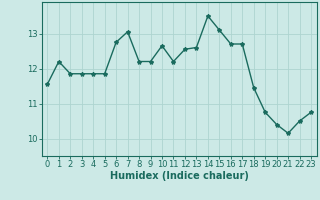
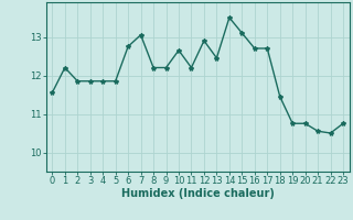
12: 12.55 -> 12.90
13: 12.60 -> 12.45
20: 10.40 -> 10.75
21: 10.15 -> 10.55
